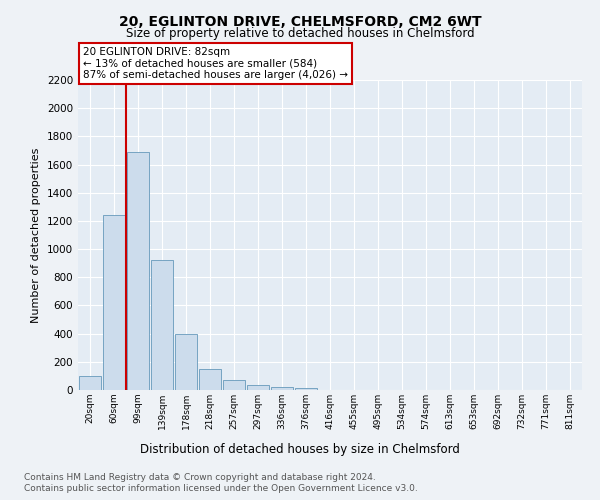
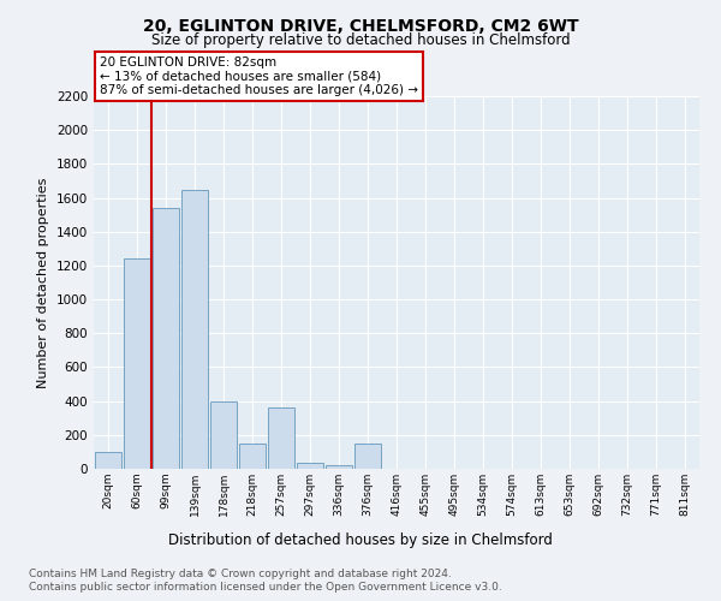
99sqm: 1690 -> 1540
139sqm: 920 -> 1650
257sqm: 70 -> 360
376sqm: 20 -> 150
